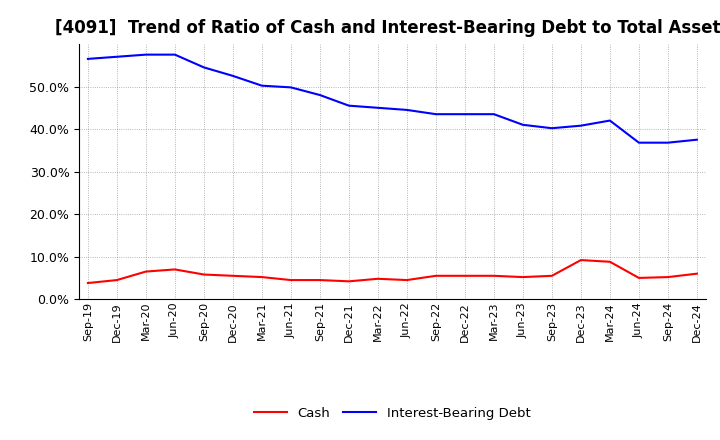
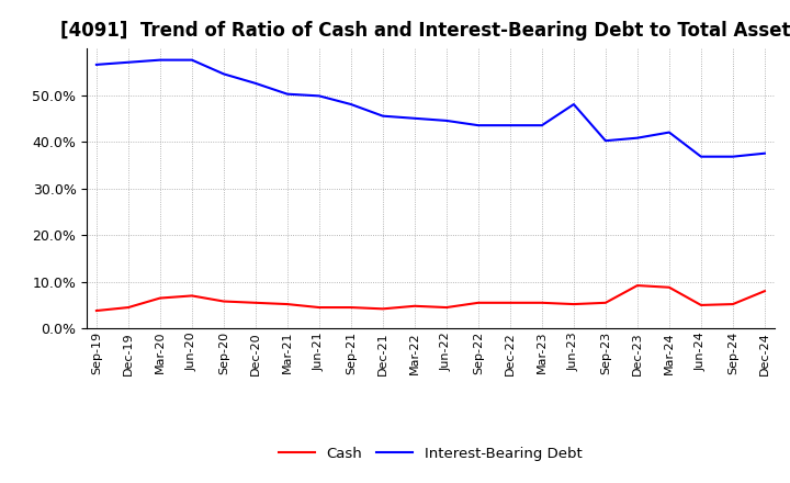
Interest-Bearing Debt/Jun-23: 41.0% -> 48.0%
Cash/Dec-24: 6.0% -> 8.0%
